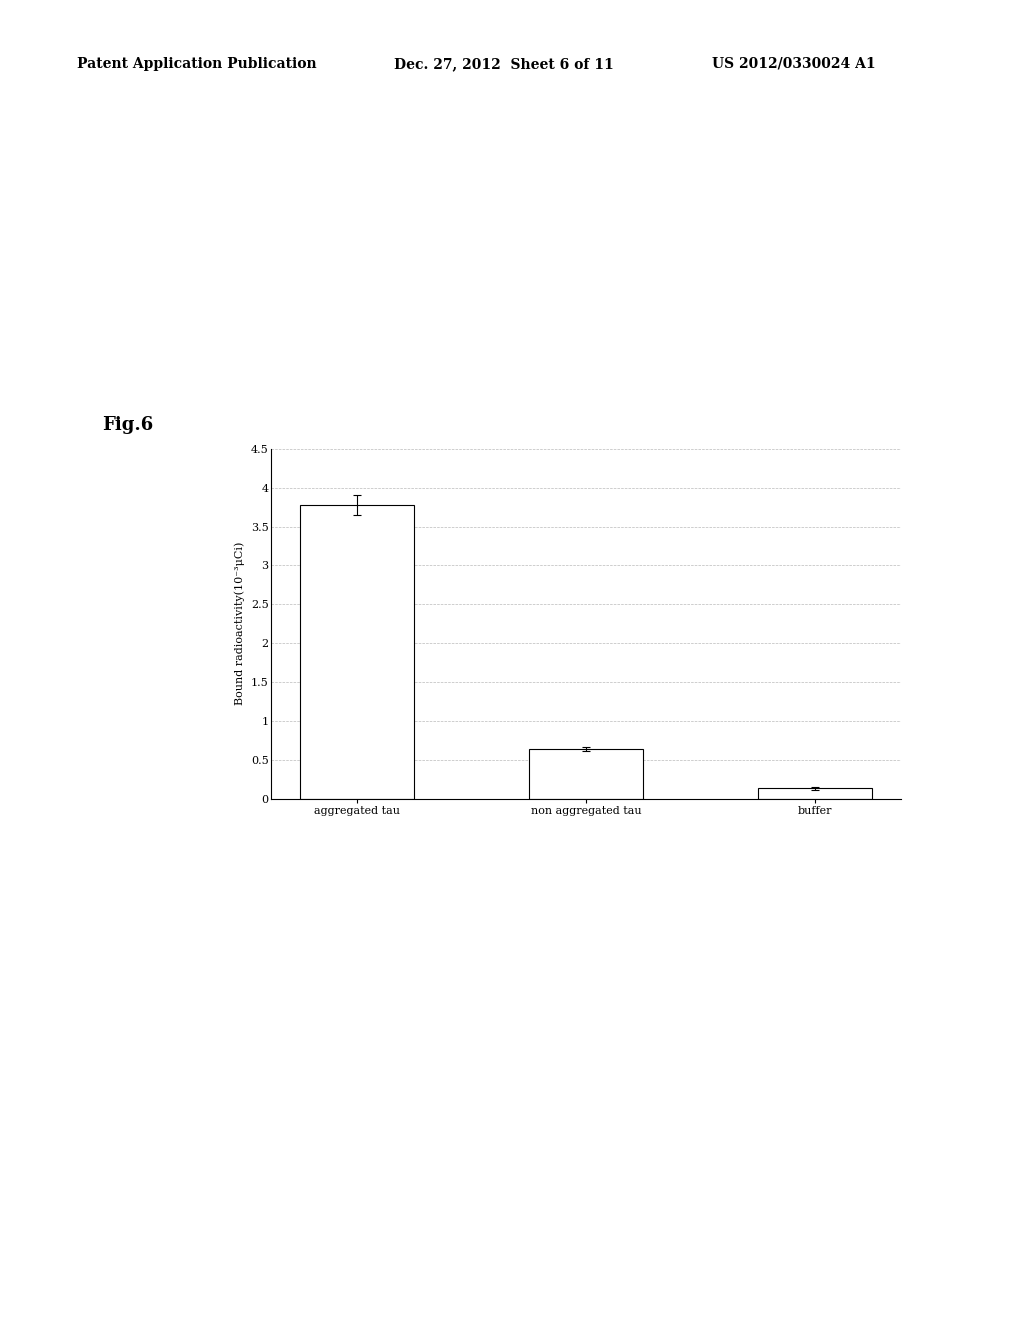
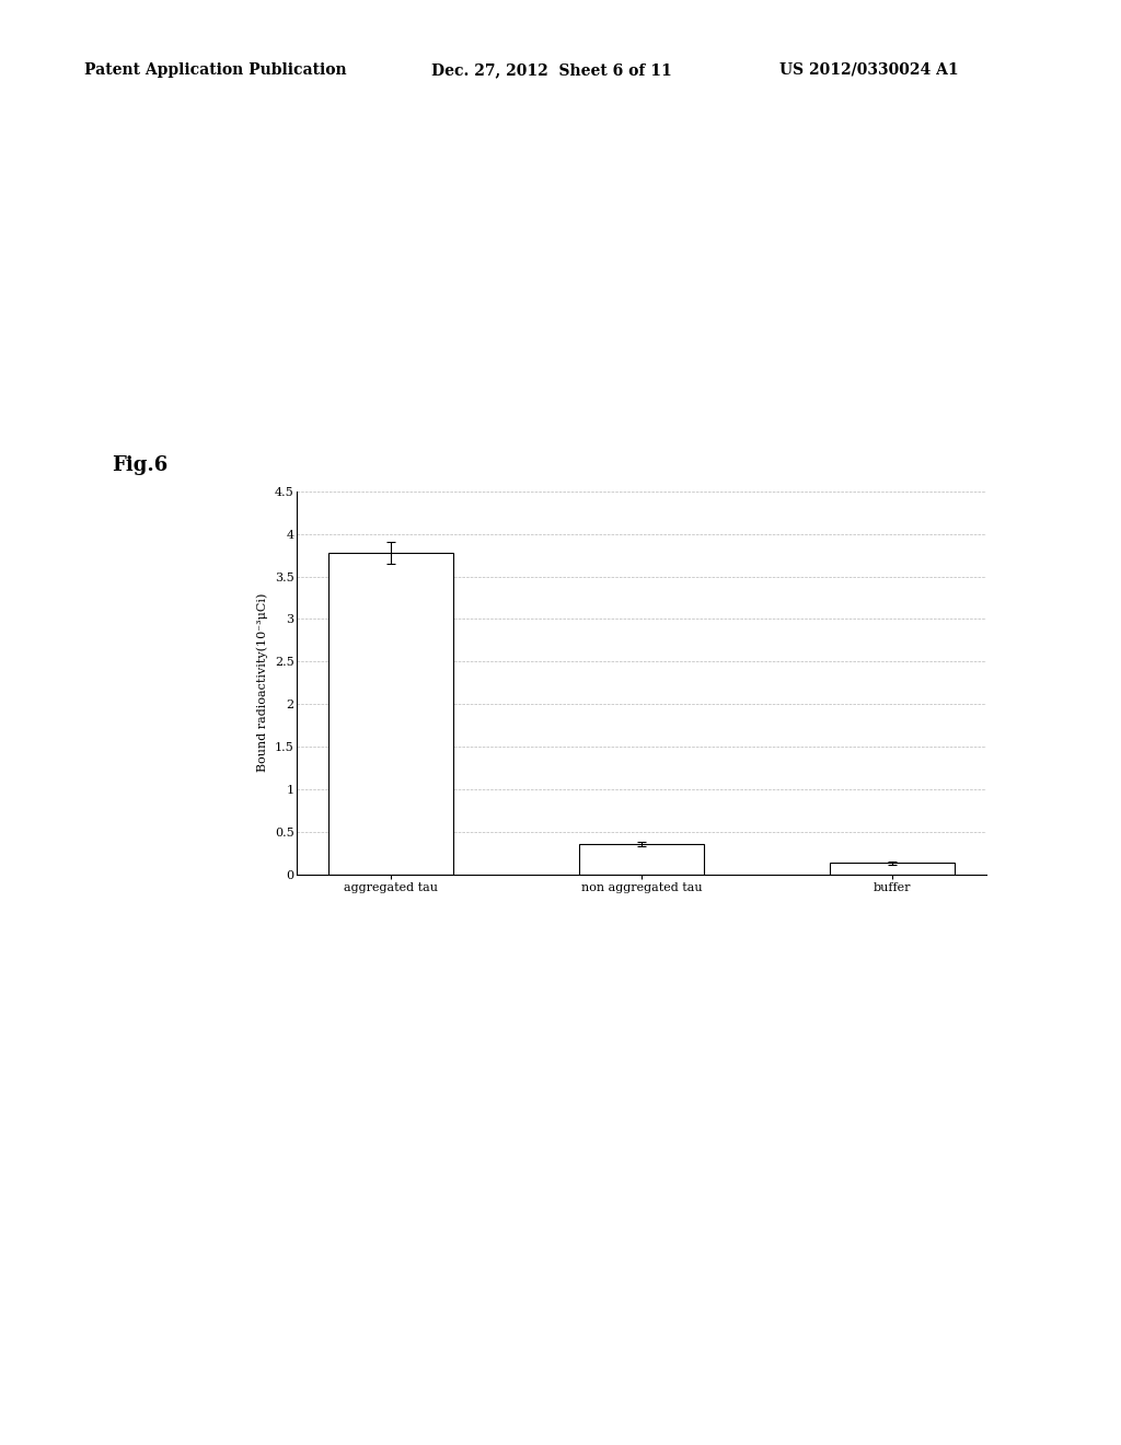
non aggregated tau: 0.64 -> 0.35
